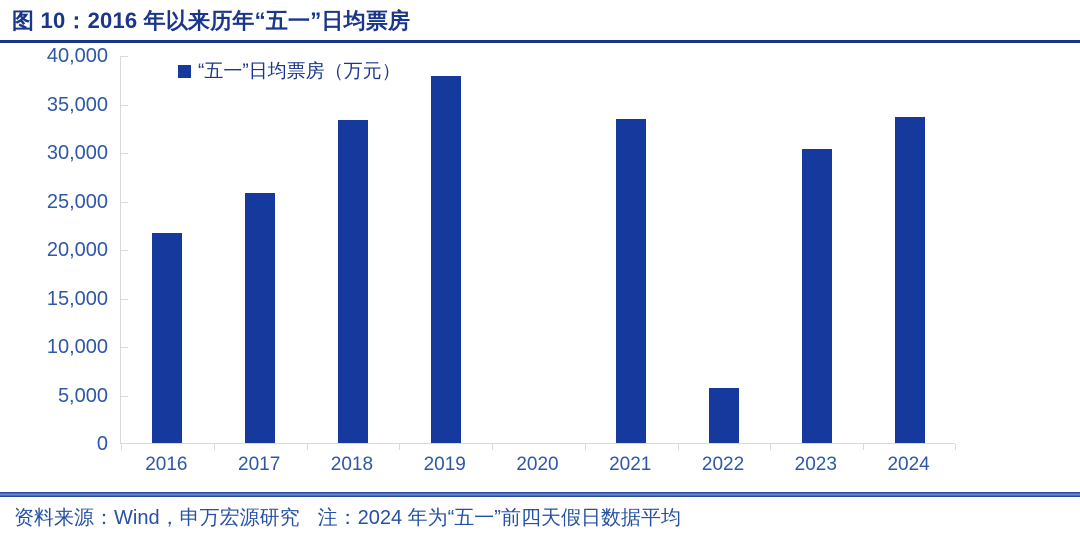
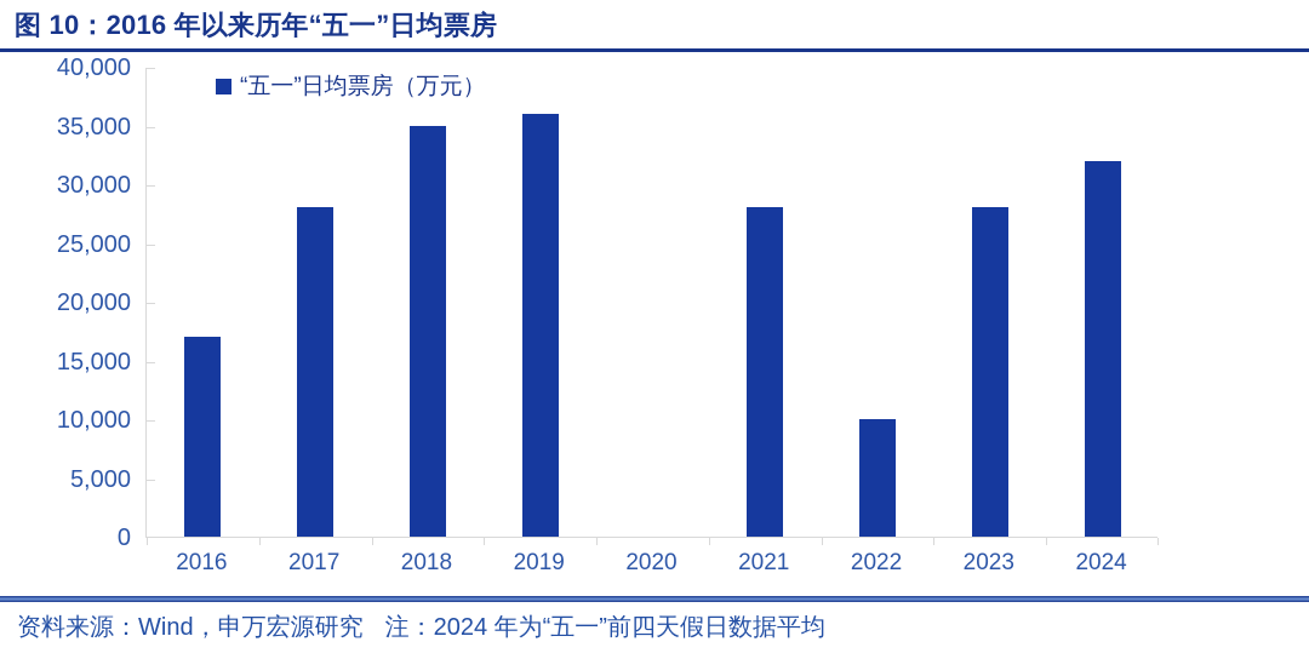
2016: 22000 -> 17000
2017: 26000 -> 28000
2018: 33000 -> 35000
2019: 38000 -> 36000
2021: 33000 -> 28000
2022: 6000 -> 10000
2023: 30000 -> 28000
2024: 34000 -> 32000
